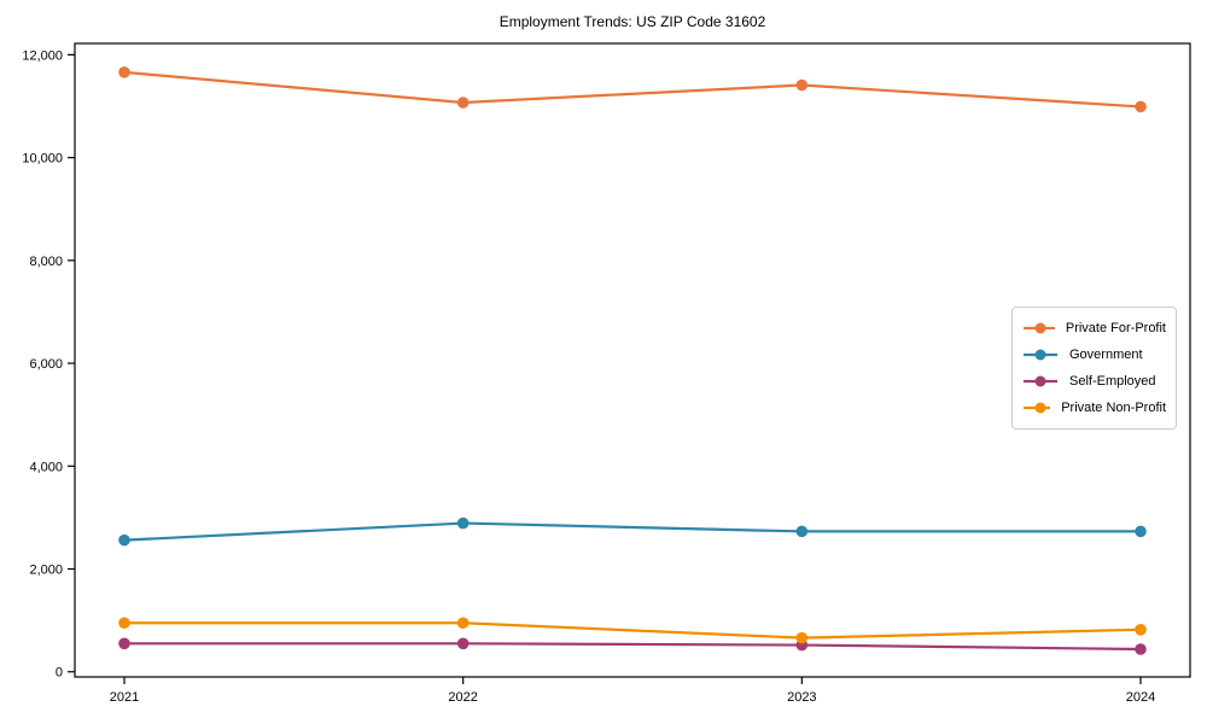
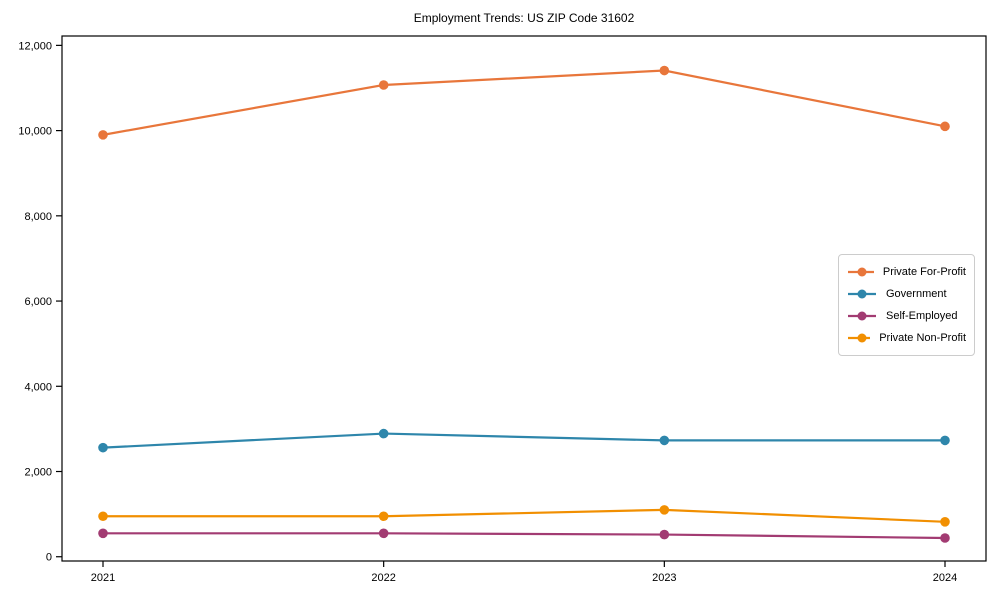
Private For-Profit/2021: 11700 -> 9900
Private Non-Profit/2023: 700 -> 1100
Private For-Profit/2024: 11000 -> 10100
